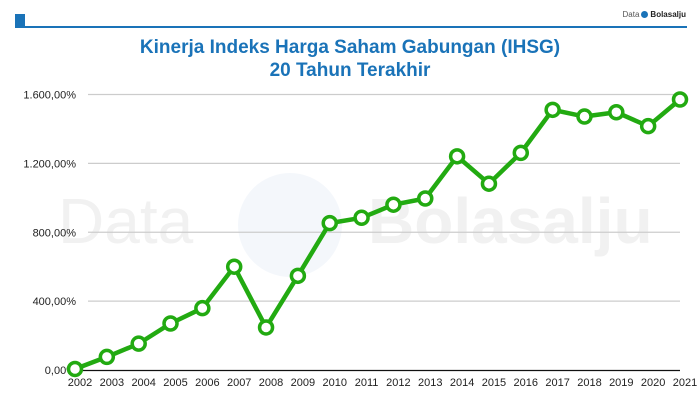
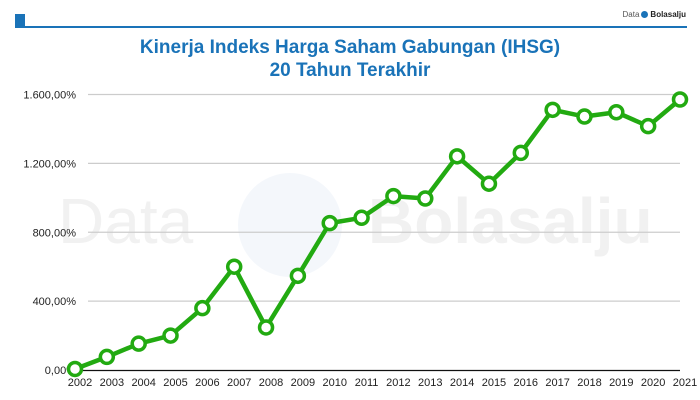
2005: 270% -> 200%
2012: 960% -> 1010%
